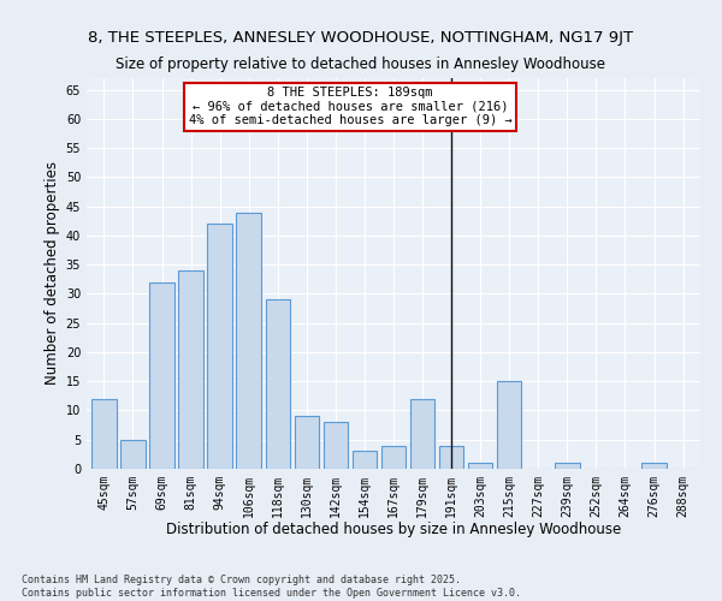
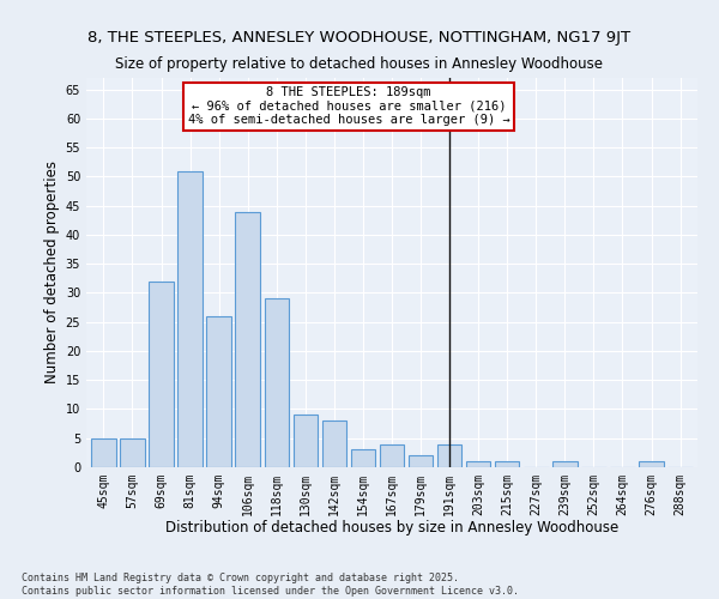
45sqm: 12 -> 5
81sqm: 34 -> 51
94sqm: 42 -> 26
179sqm: 12 -> 2
215sqm: 15 -> 1
